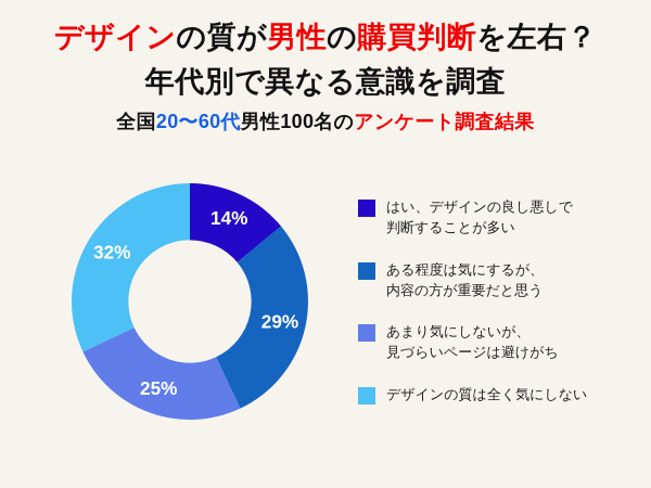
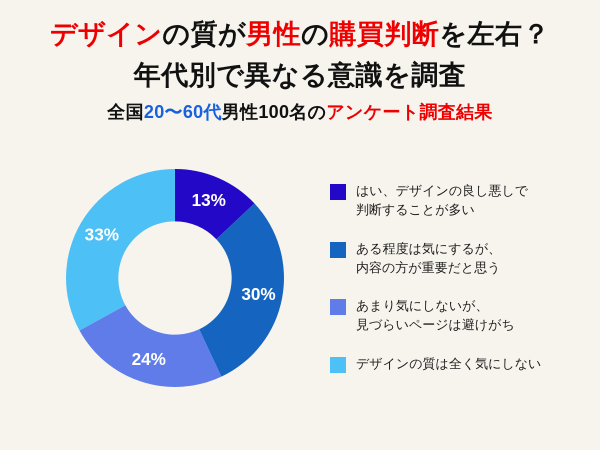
はい、デザインの良し悪しで判断することが多い: 14% -> 13%
ある程度は気にするが、内容の方が重要だと思う: 29% -> 30%
あまり気にしないが、見づらいページは避けがち: 25% -> 24%
デザインの質は全く気にしない: 32% -> 33%
